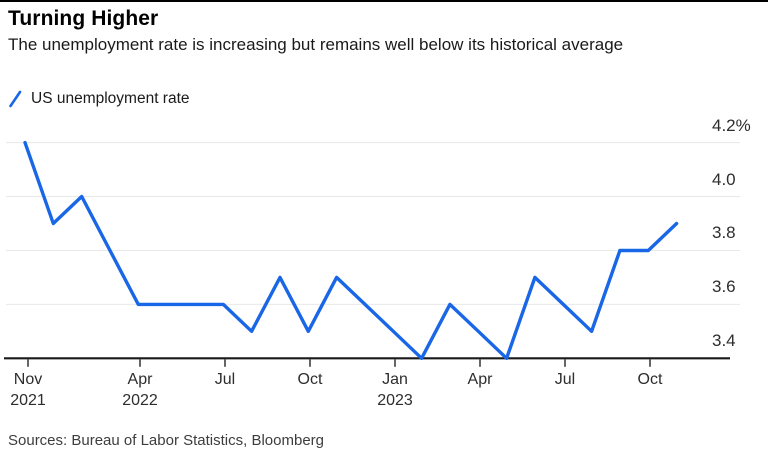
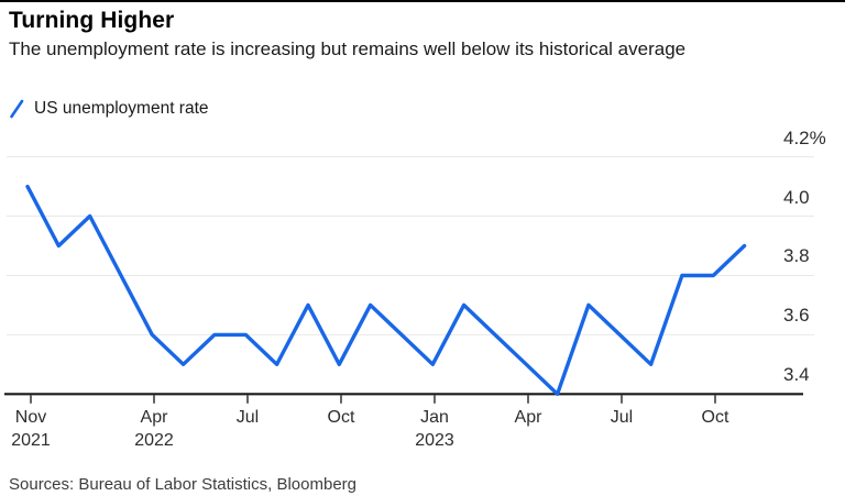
Nov 2021: 4.2% -> 4.1%
Apr 2022: 3.6% -> 3.5%
Jan 2023: 3.4% -> 3.7%
